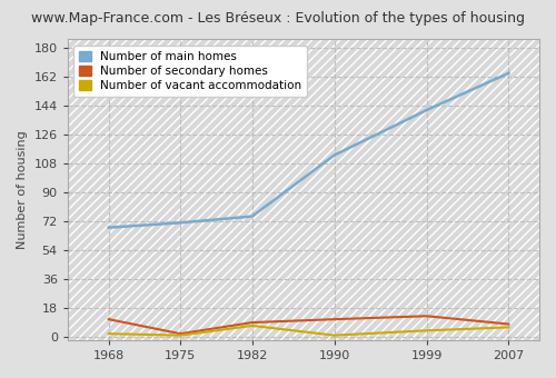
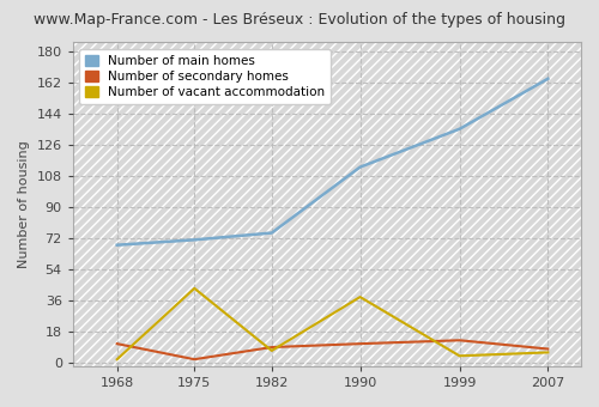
Number of vacant accommodation/1975: 1 -> 43
Number of vacant accommodation/1990: 1 -> 38
Number of main homes/1999: 141 -> 135
